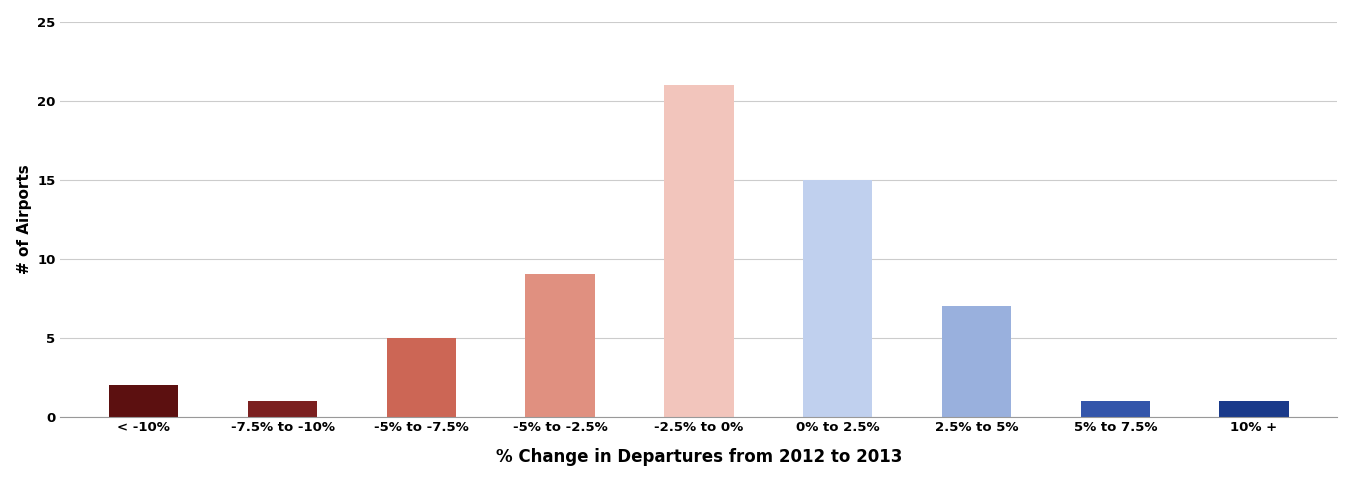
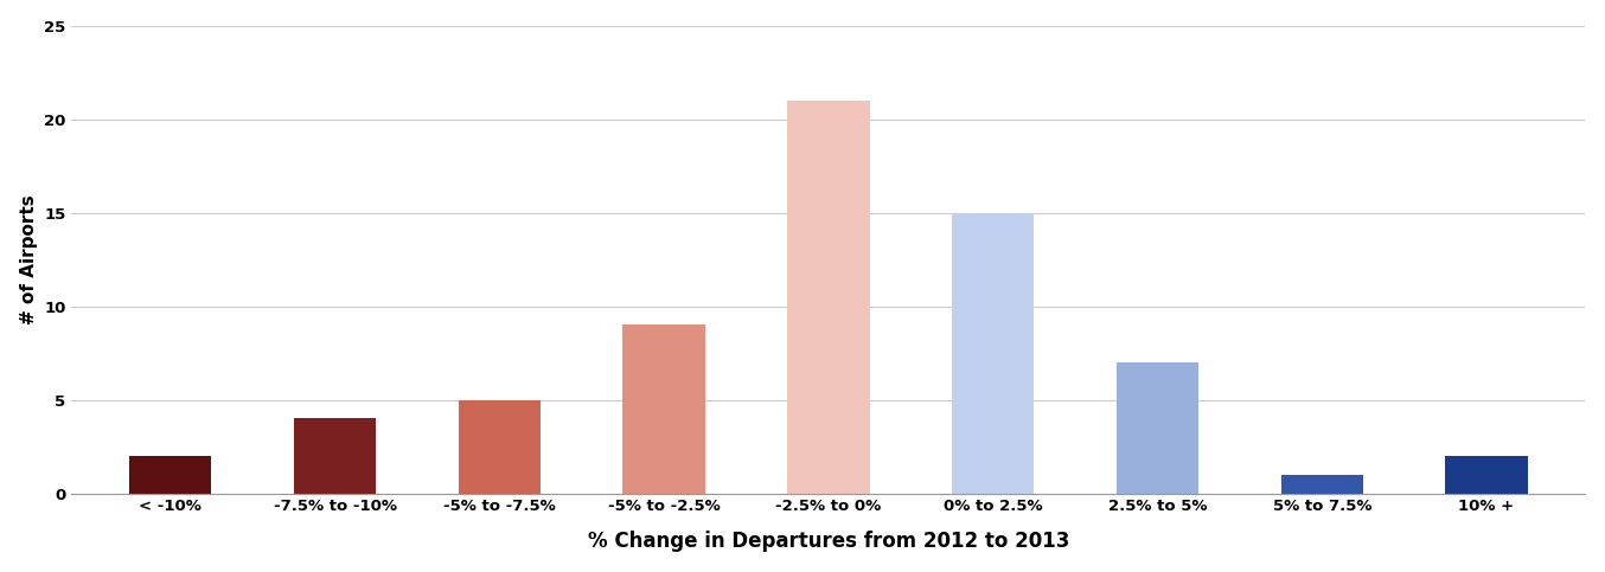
-7.5% to -10%: 1 -> 4
10% +: 1 -> 2
